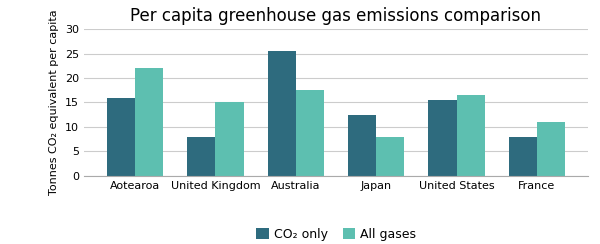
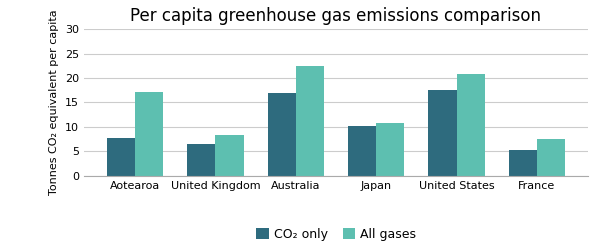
CO₂ only/Aotearoa: 16.0 -> 7.8
All gases/Aotearoa: 22.0 -> 17.2
CO₂ only/United Kingdom: 8.0 -> 6.4
All gases/United Kingdom: 15.0 -> 8.4
CO₂ only/Australia: 25.5 -> 16.9
All gases/Australia: 17.5 -> 22.5
CO₂ only/Japan: 12.5 -> 10.1
All gases/Japan: 8.0 -> 10.8
CO₂ only/United States: 15.5 -> 17.5
All gases/United States: 16.5 -> 20.8
CO₂ only/France: 8.0 -> 5.3
All gases/France: 11.0 -> 7.5
